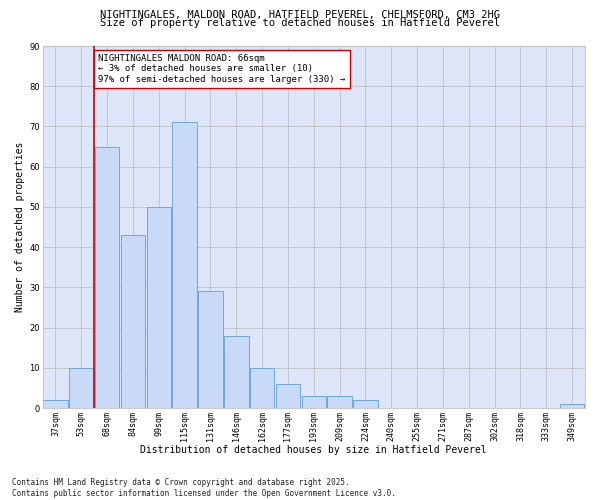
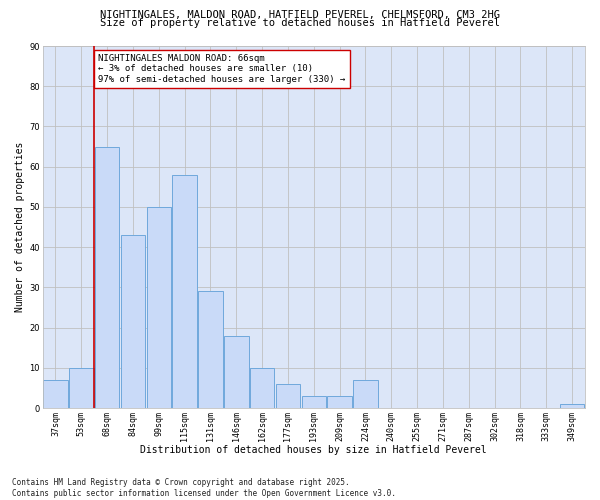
37sqm: 2 -> 7
115sqm: 71 -> 58
224sqm: 2 -> 7
